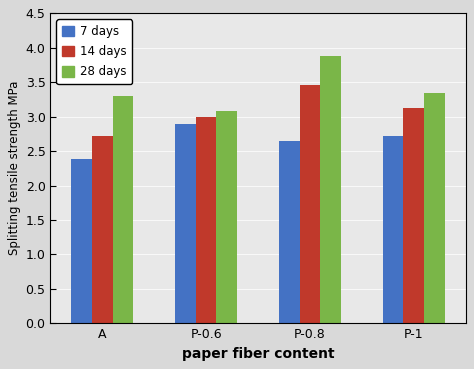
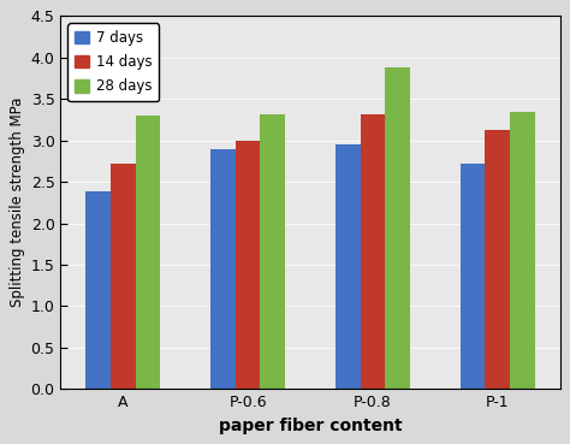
28 days/P-0.6: 3.08 -> 3.32
7 days/P-0.8: 2.64 -> 2.95
14 days/P-0.8: 3.46 -> 3.32
